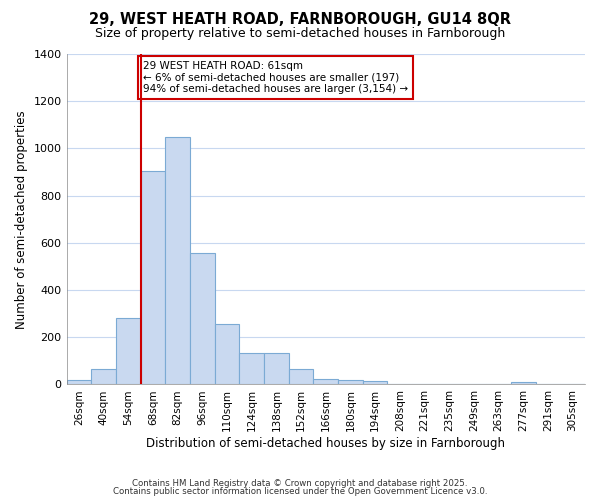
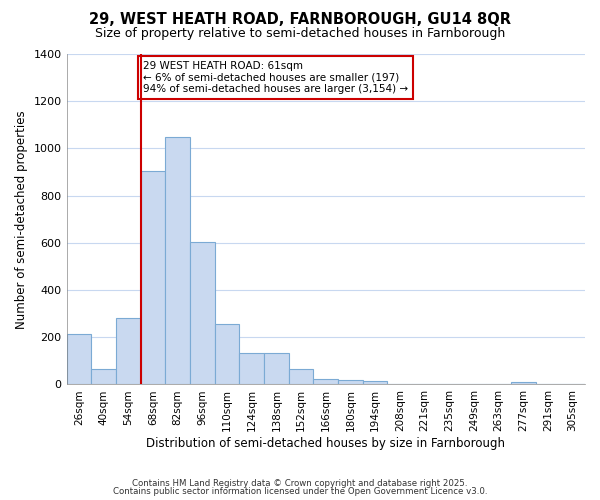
26sqm: 20 -> 215
96sqm: 555 -> 605
